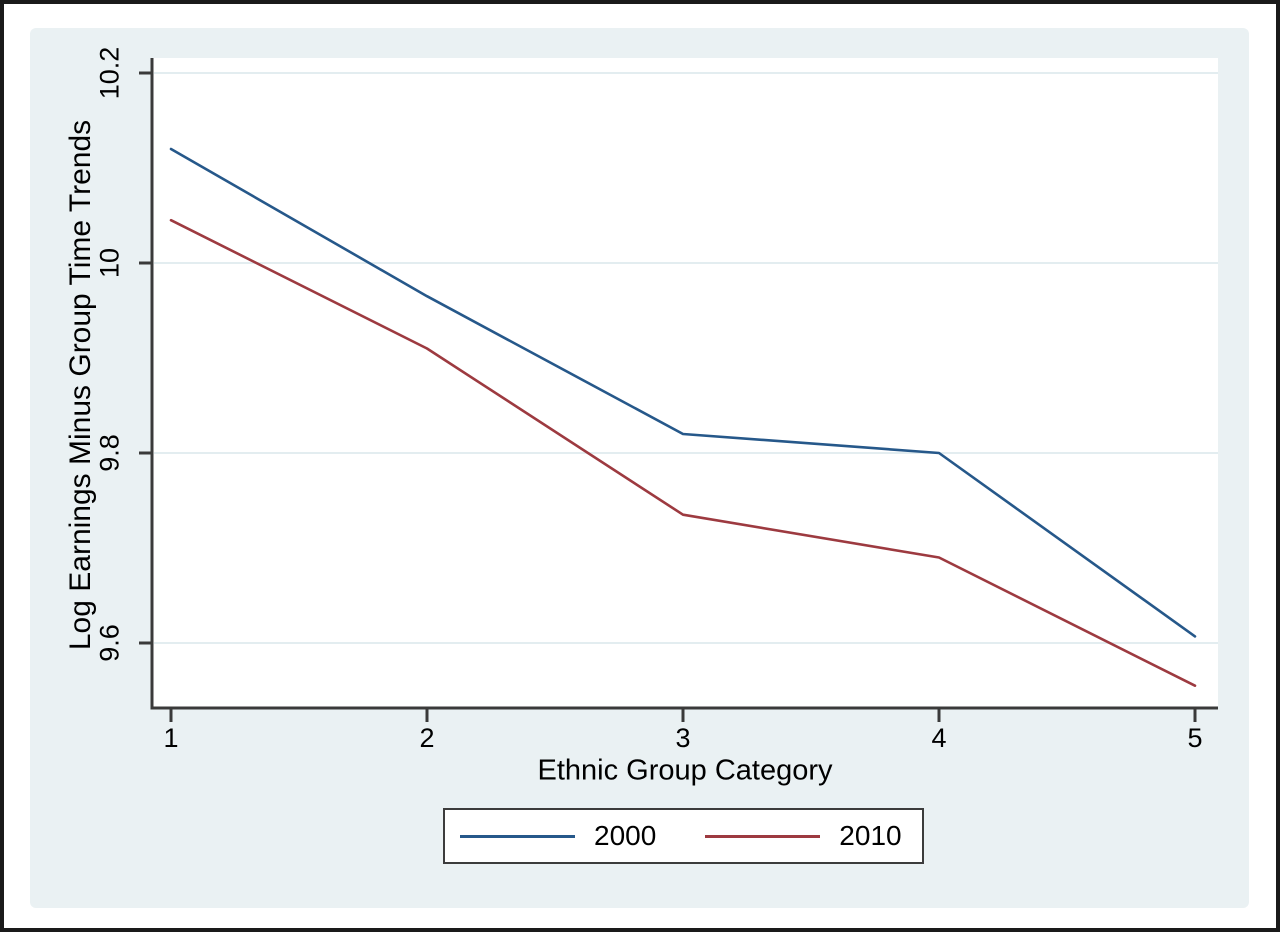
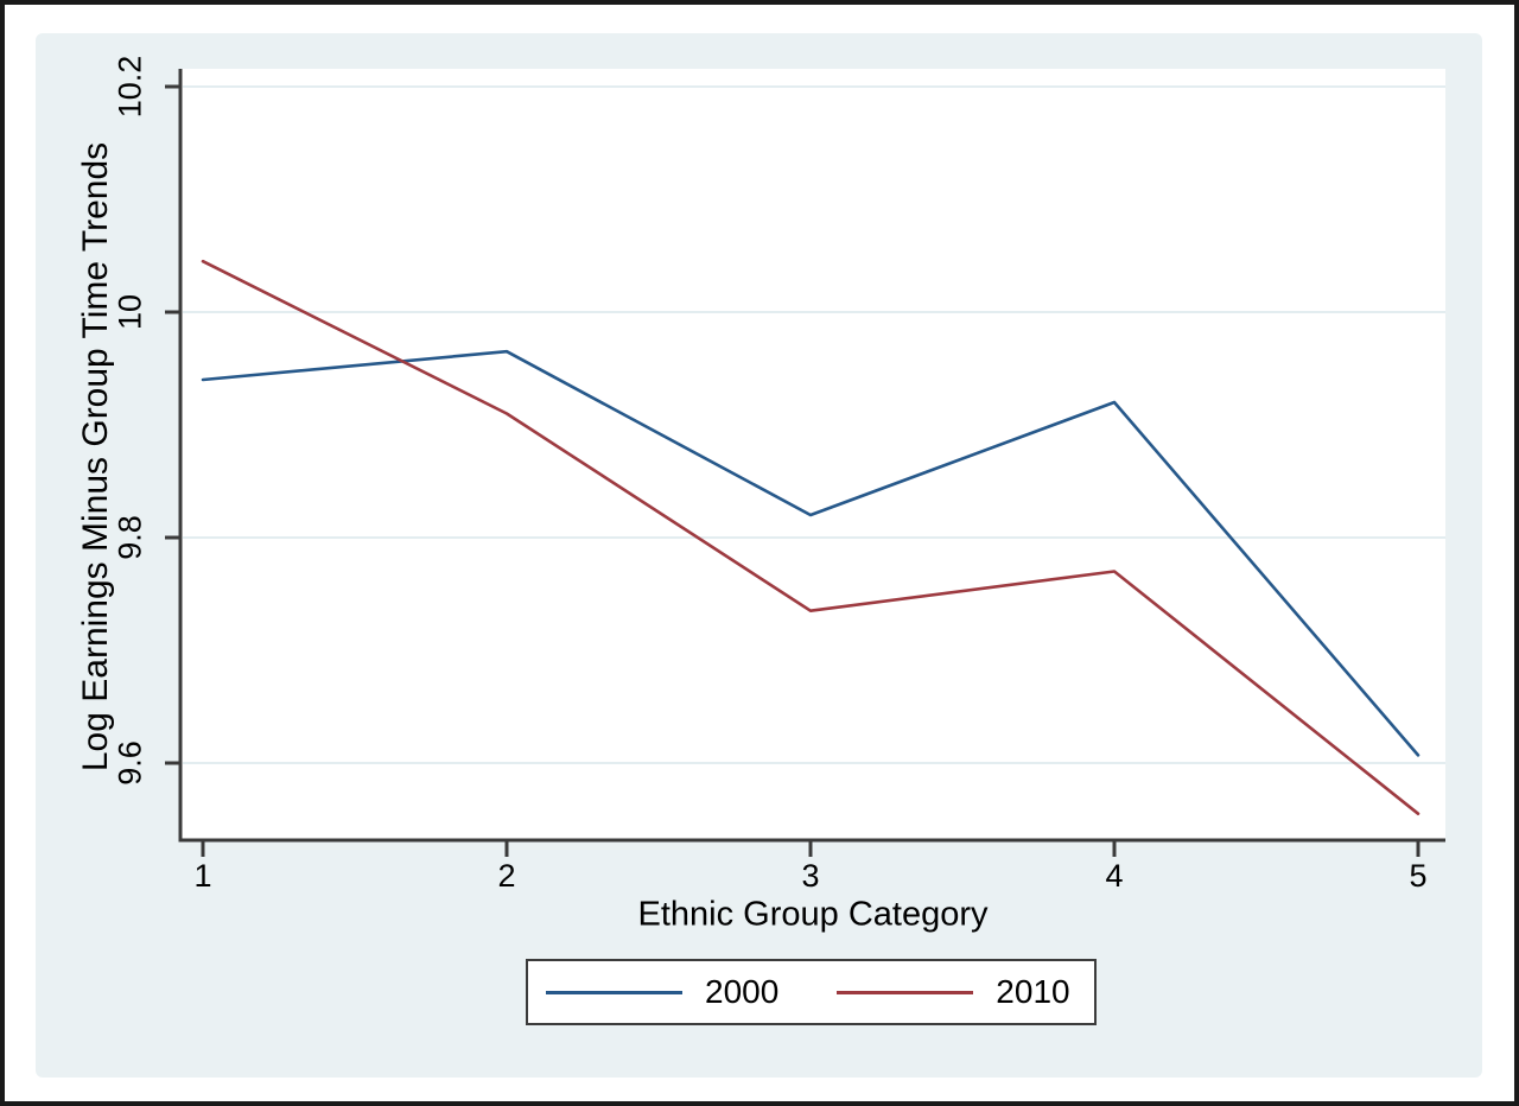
2000/1: 10.12 -> 9.94
2000/4: 9.80 -> 9.92
2010/4: 9.69 -> 9.77
